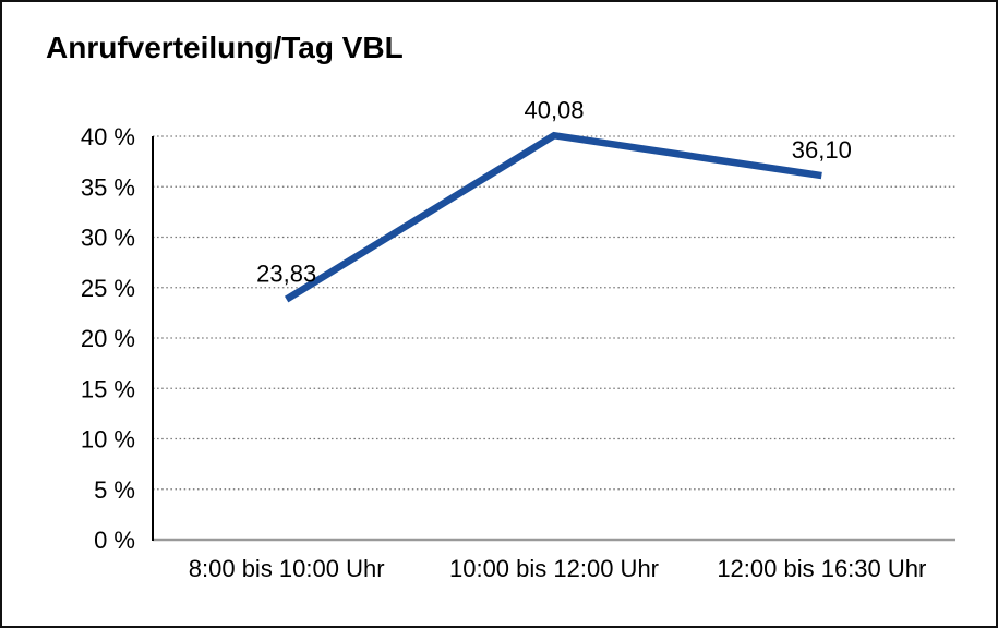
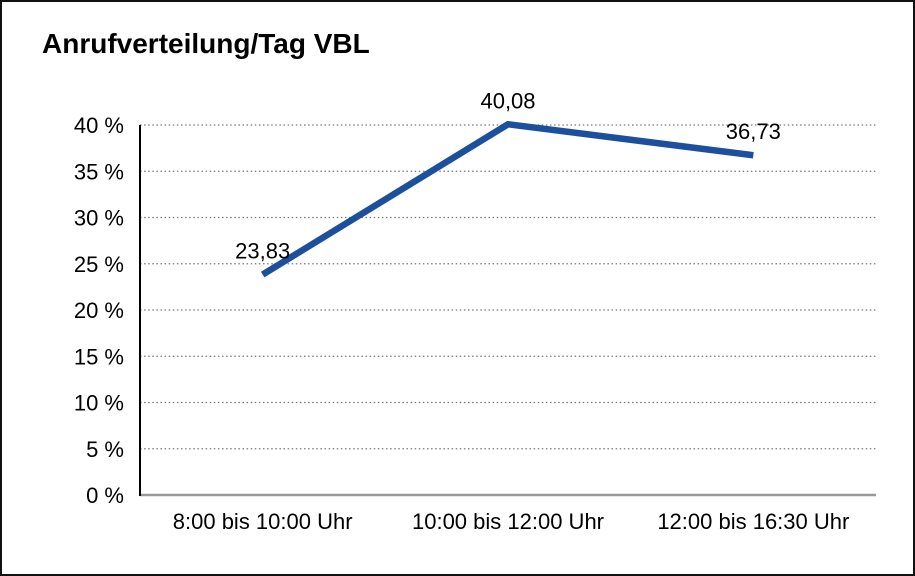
12:00 bis 16:30 Uhr: 36,10 -> 36,73
